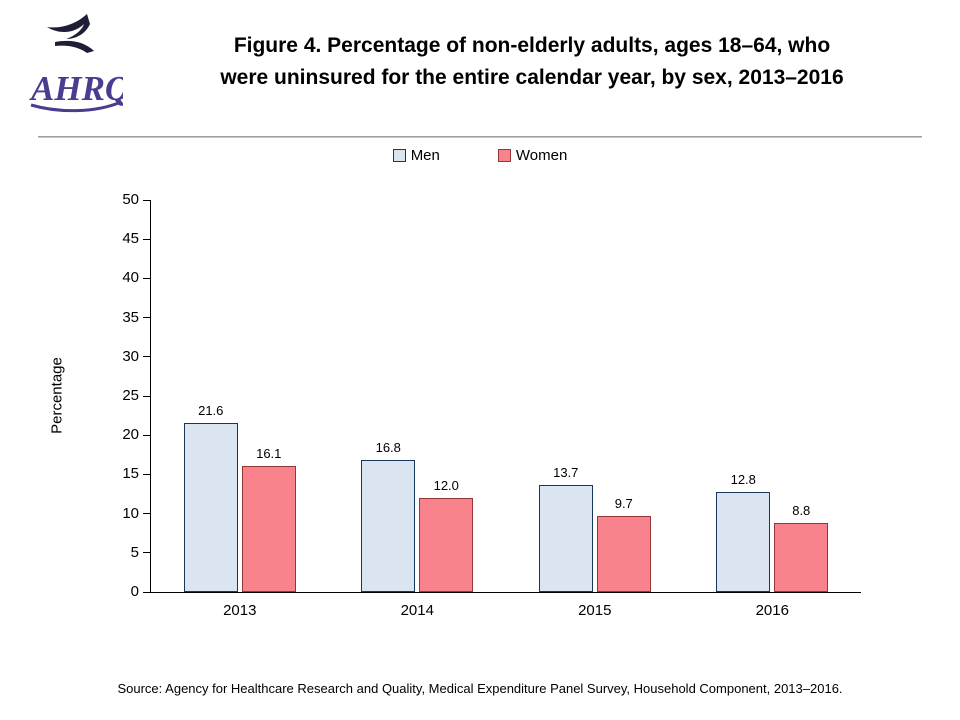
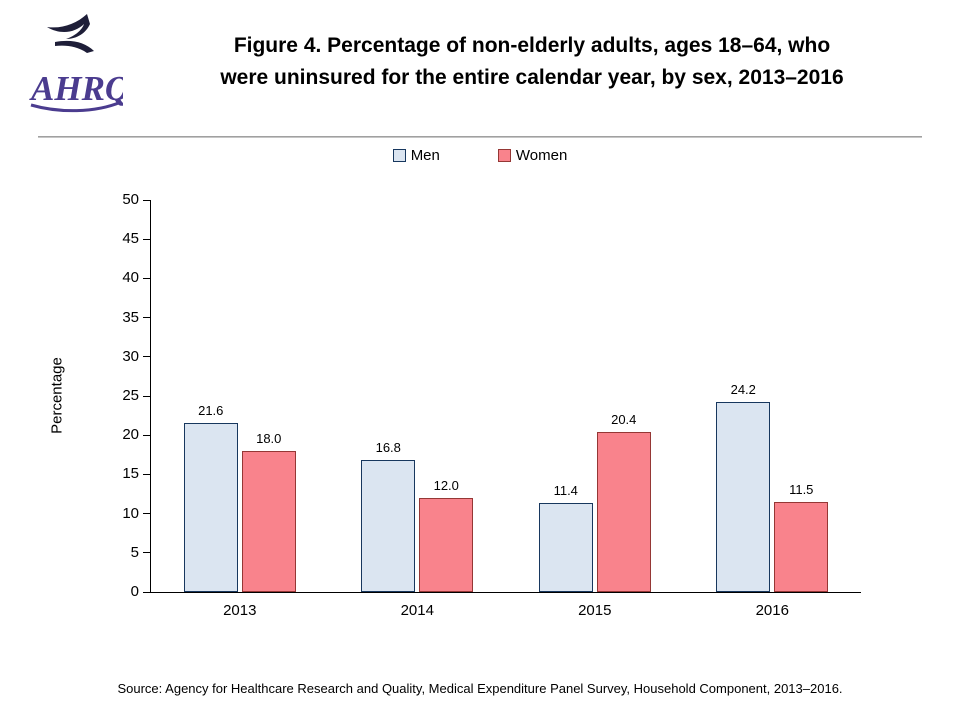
Women/2013: 16.1 -> 18.0
Men/2015: 13.7 -> 11.4
Women/2015: 9.7 -> 20.4
Men/2016: 12.8 -> 24.2
Women/2016: 8.8 -> 11.5
